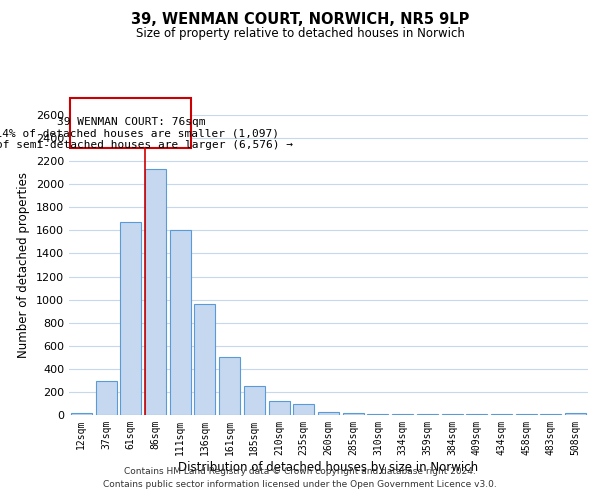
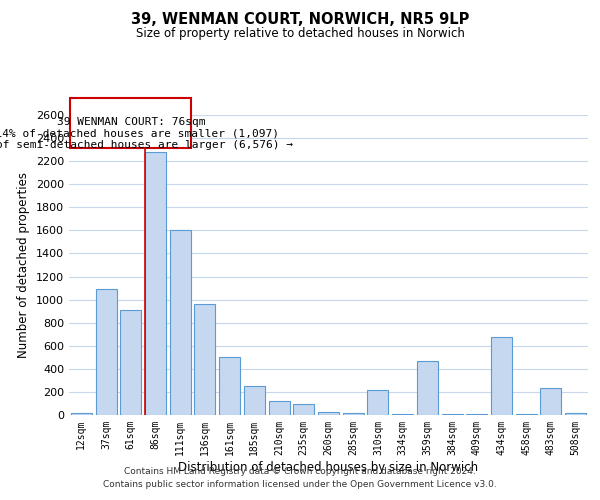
37sqm: 300 -> 1090
61sqm: 1670 -> 910
86sqm: 2130 -> 2280
310sqm: 0 -> 220
359sqm: 0 -> 470
434sqm: 0 -> 680
483sqm: 0 -> 230
